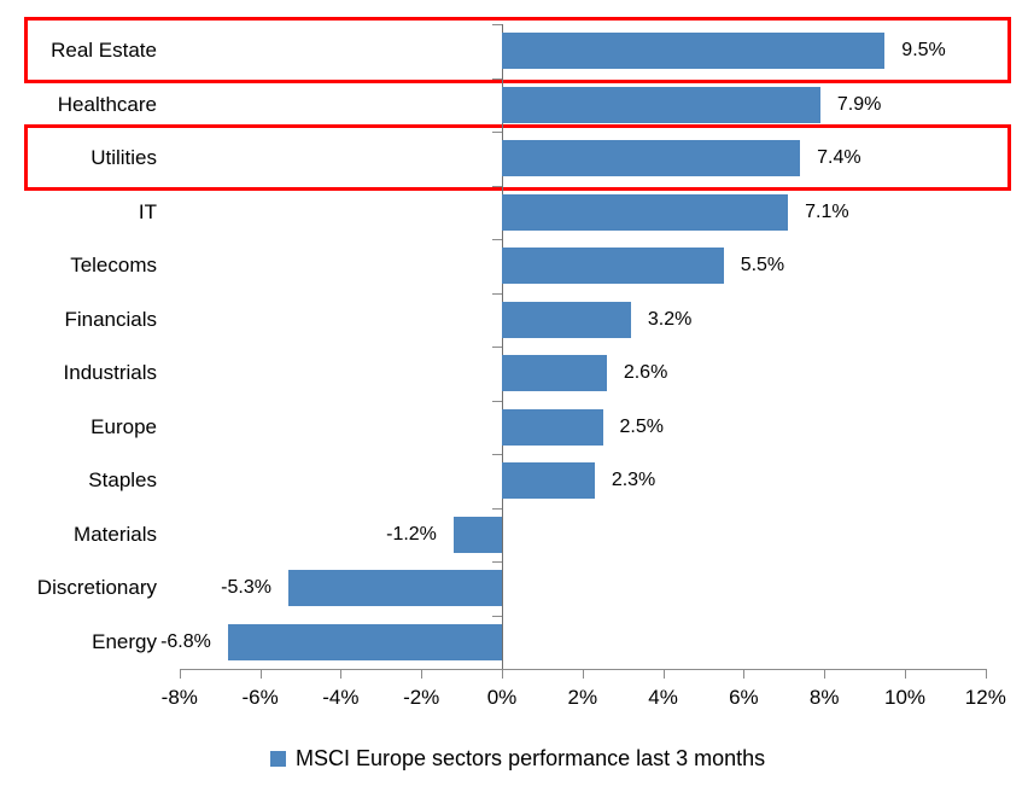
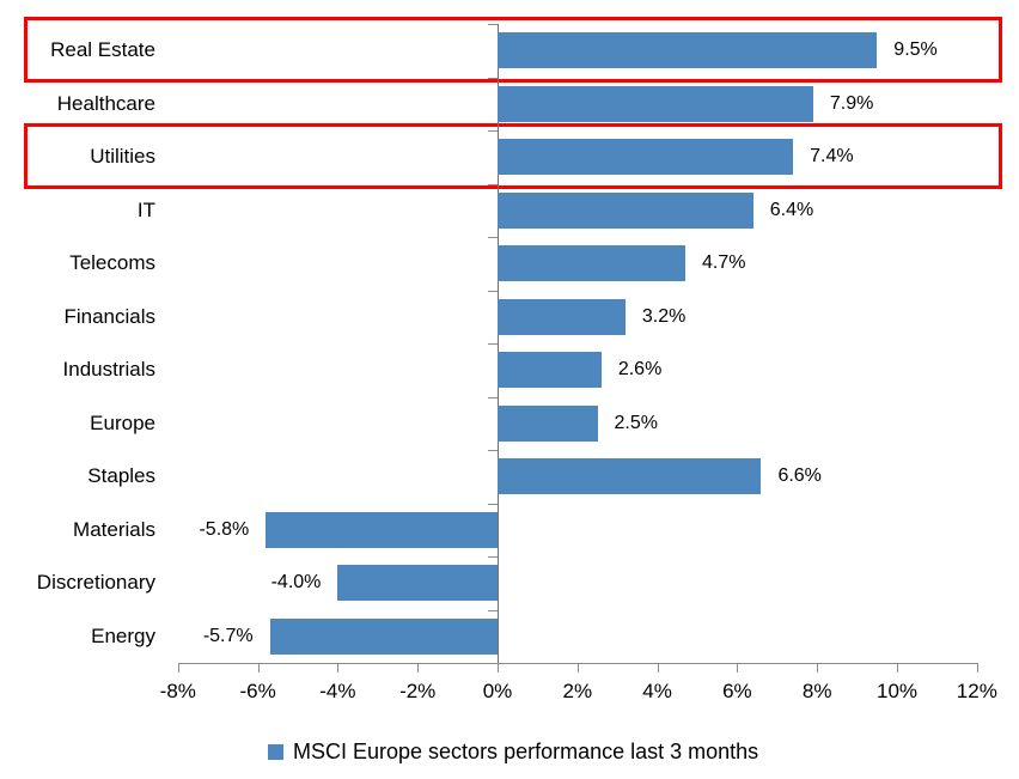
IT: 7.1% -> 6.4%
Telecoms: 5.5% -> 4.7%
Staples: 2.3% -> 6.6%
Materials: -1.2% -> -5.8%
Discretionary: -5.3% -> -4.0%
Energy: -6.8% -> -5.7%
